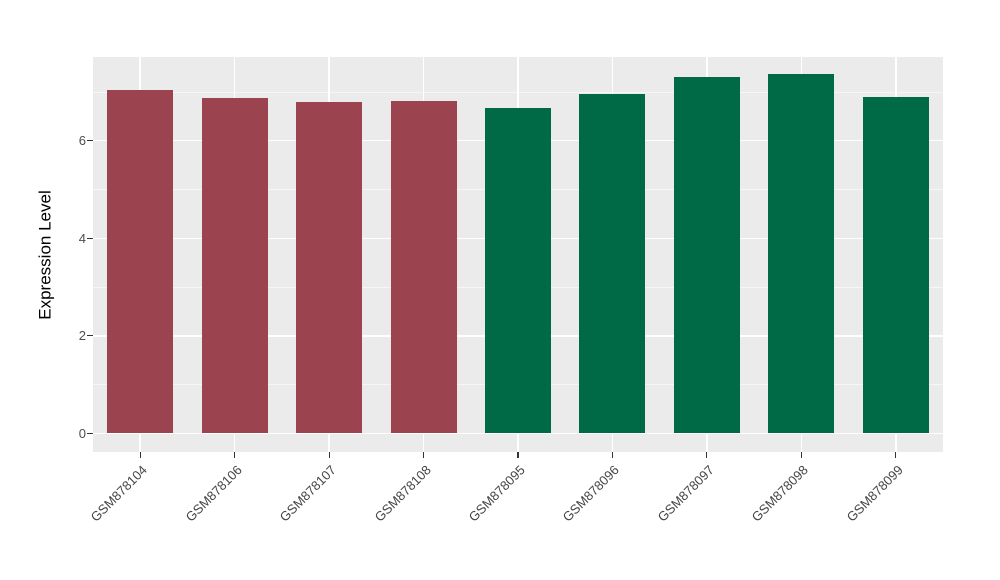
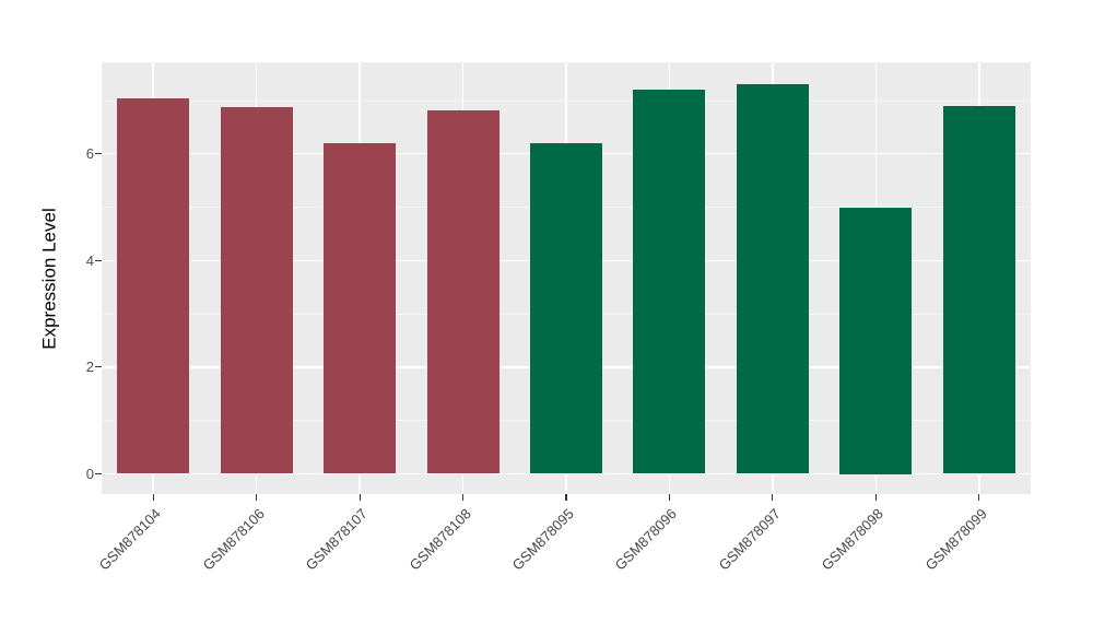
GSM878107: 6.8 -> 6.2
GSM878095: 6.7 -> 6.2
GSM878096: 7.0 -> 7.2
GSM878098: 7.4 -> 5.0
